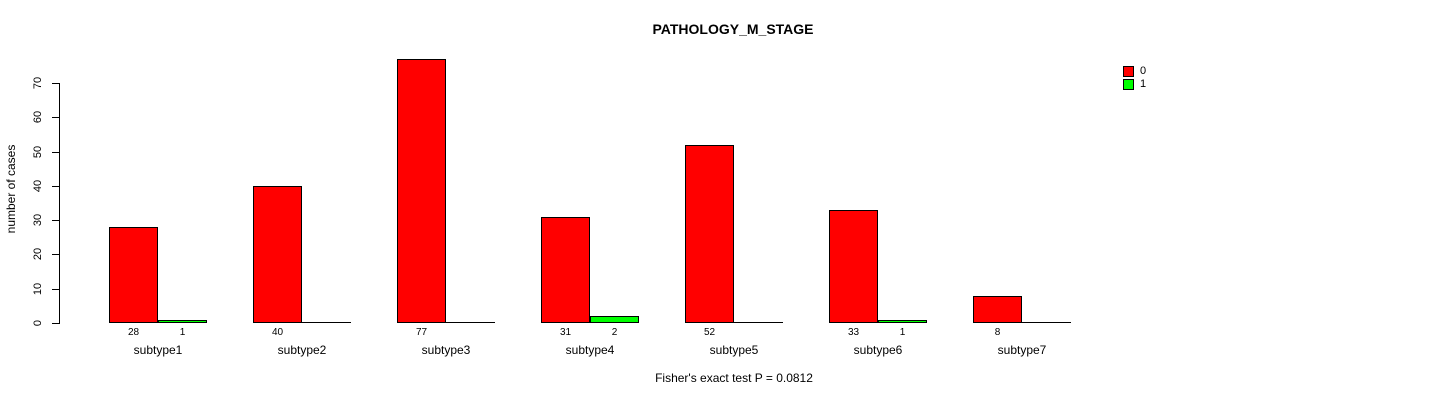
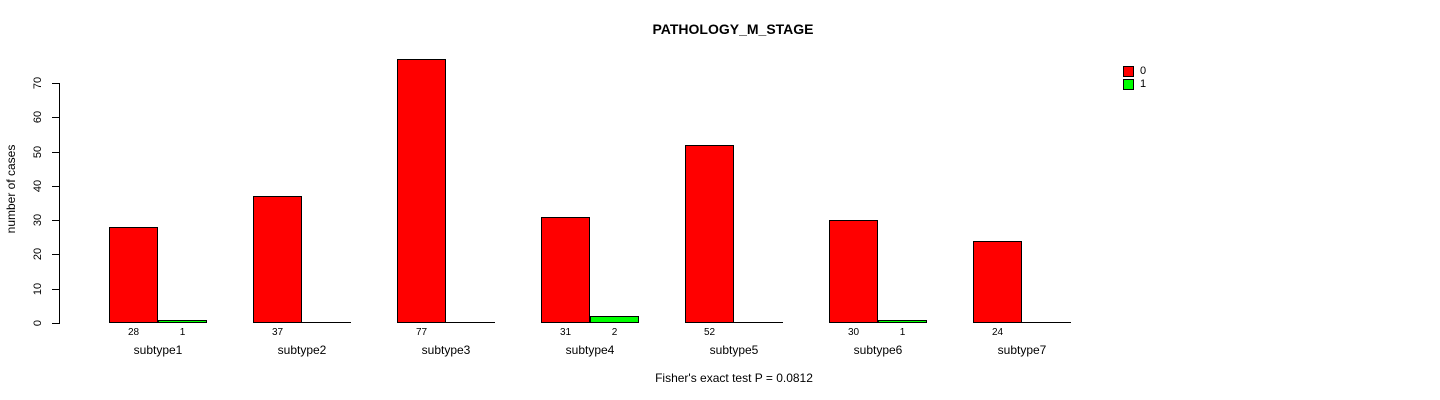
0/subtype2: 40 -> 37
0/subtype6: 33 -> 30
0/subtype7: 8 -> 24
